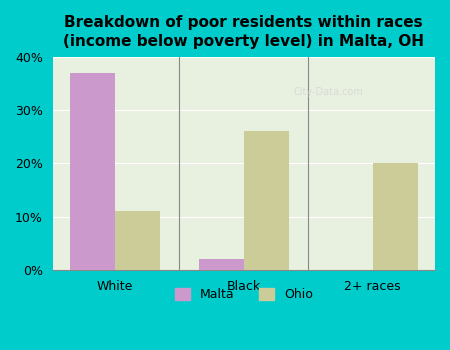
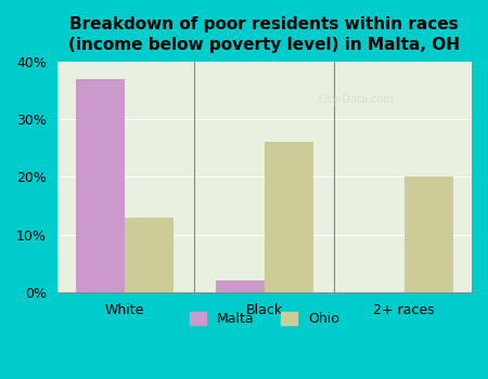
Ohio/White: 11% -> 13%
